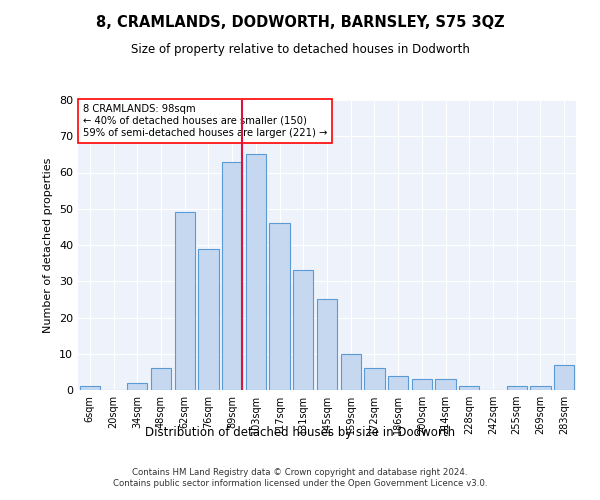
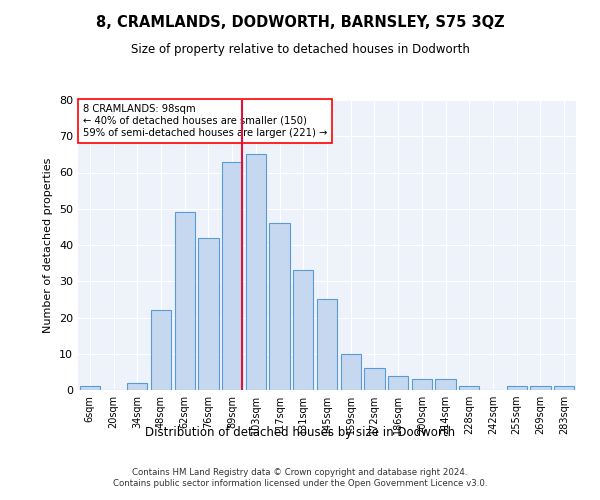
48sqm: 6 -> 22
76sqm: 39 -> 42
283sqm: 7 -> 1
